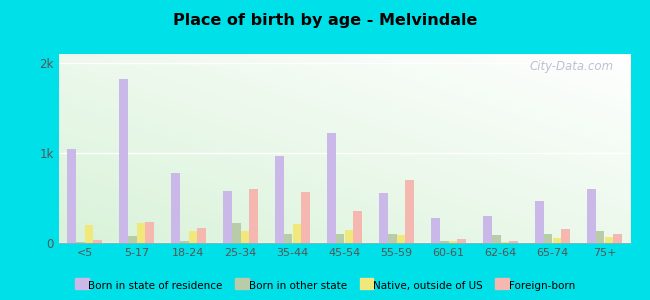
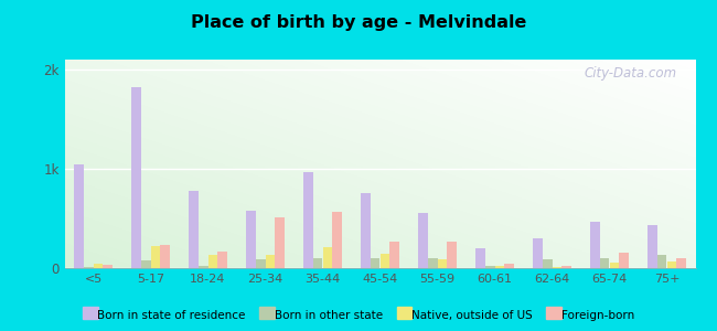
Native, outside of US/<5: 0.20k -> 0.04k
Born in other state/25-34: 0.22k -> 0.08k
Foreign-born/25-34: 0.60k -> 0.51k
Born in state of residence/45-54: 1.22k -> 0.76k
Foreign-born/45-54: 0.36k -> 0.27k
Foreign-born/55-59: 0.70k -> 0.27k
Born in state of residence/60-61: 0.28k -> 0.20k
Born in state of residence/75+: 0.60k -> 0.43k
